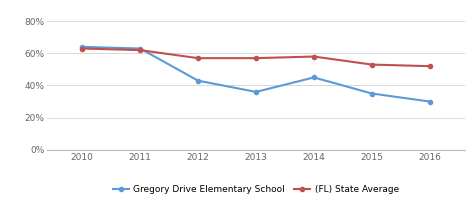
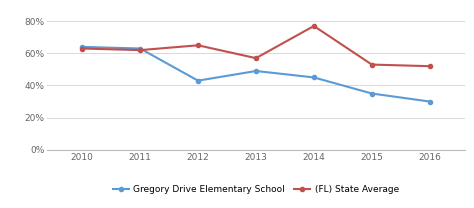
(FL) State Average/2012: 57% -> 65%
Gregory Drive Elementary School/2013: 36% -> 49%
(FL) State Average/2014: 58% -> 77%
